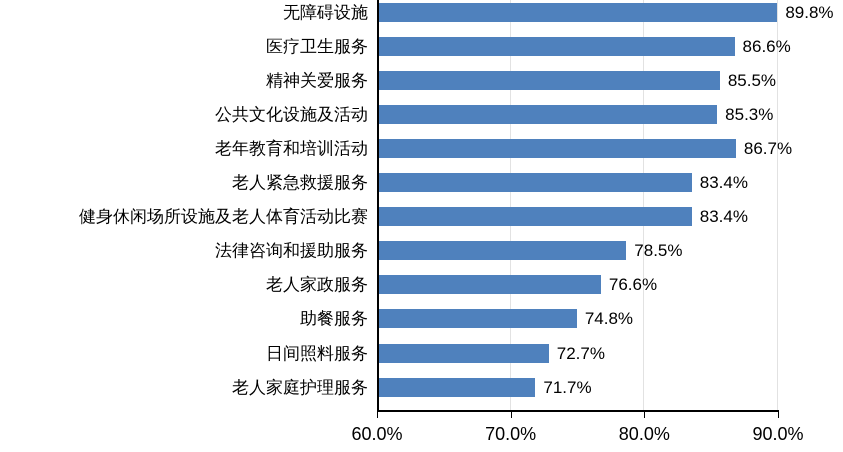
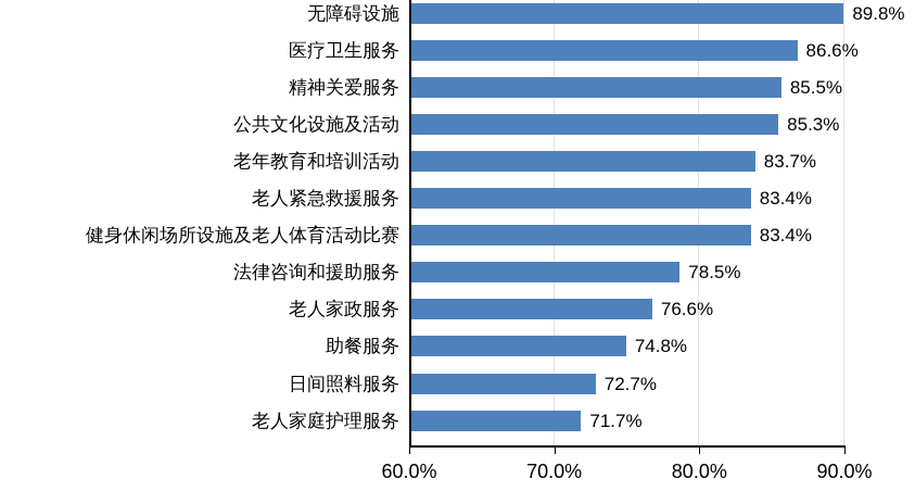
老年教育和培训活动: 86.7% -> 83.7%
